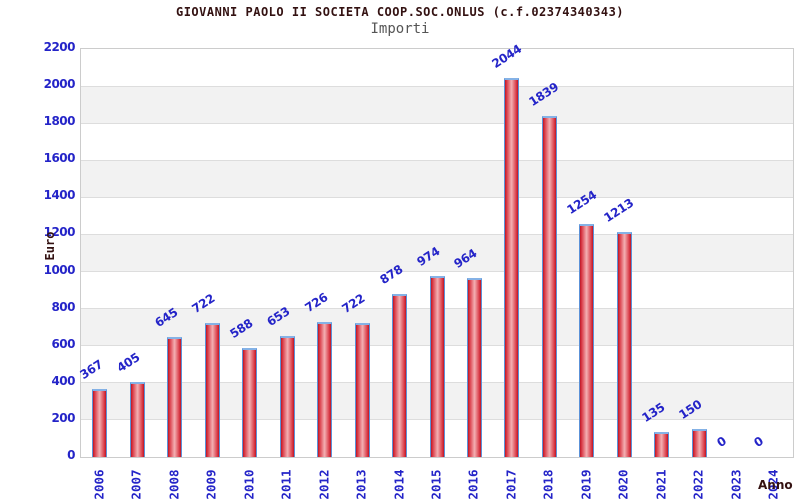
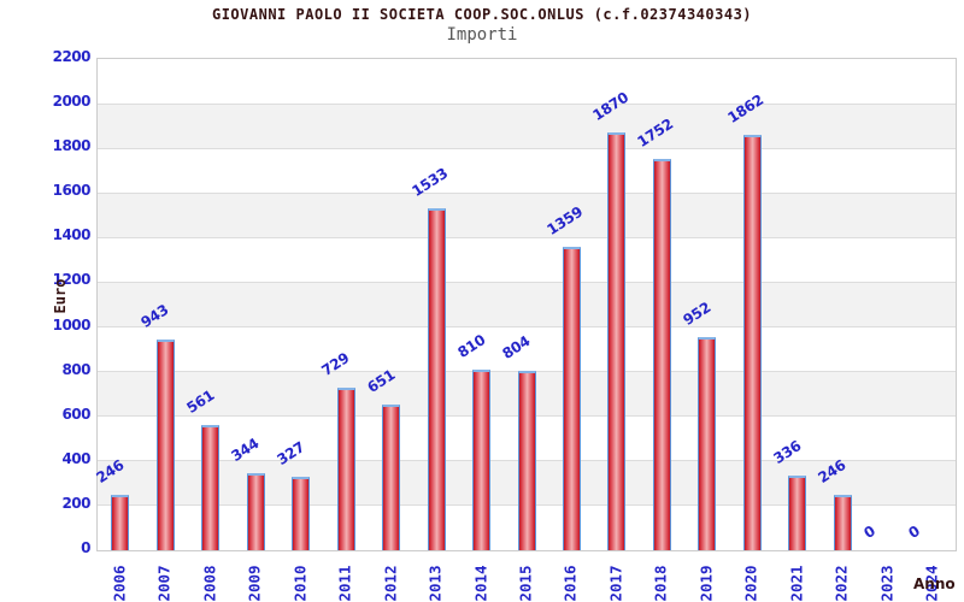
2006: 367 -> 246
2007: 405 -> 943
2008: 645 -> 561
2009: 722 -> 344
2010: 588 -> 327
2011: 653 -> 729
2012: 726 -> 651
2013: 722 -> 1533
2014: 878 -> 810
2015: 974 -> 804
2016: 964 -> 1359
2017: 2044 -> 1870
2018: 1839 -> 1752
2019: 1254 -> 952
2020: 1213 -> 1862
2021: 135 -> 336
2022: 150 -> 246
